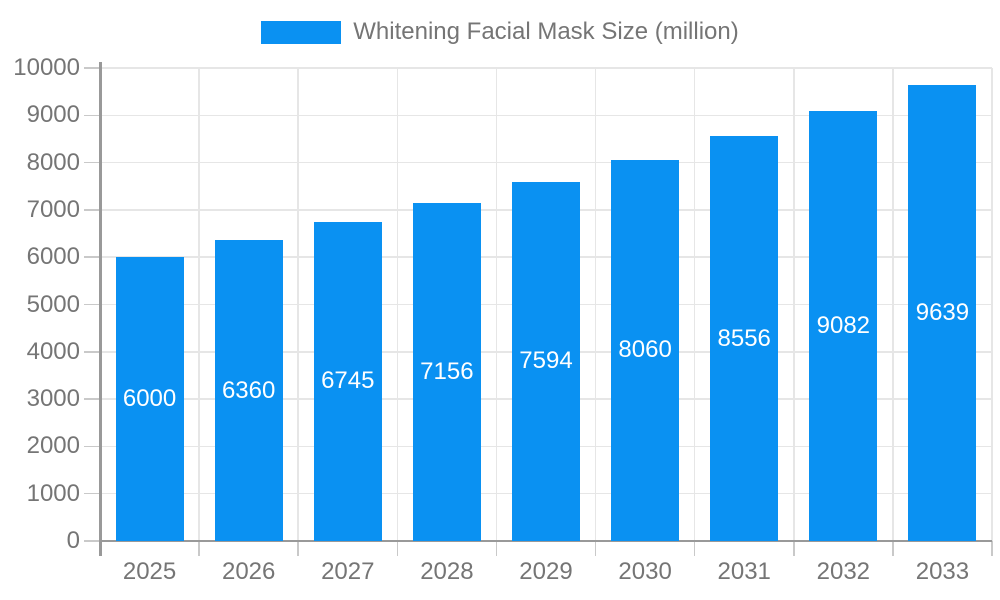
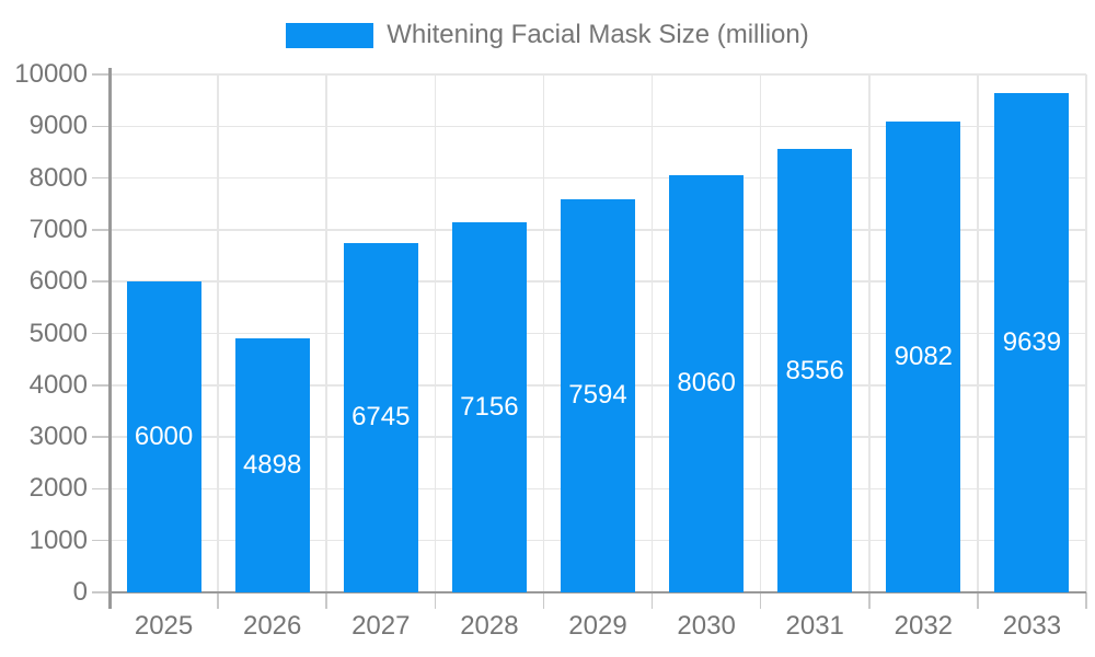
2026: 6360 -> 4898
